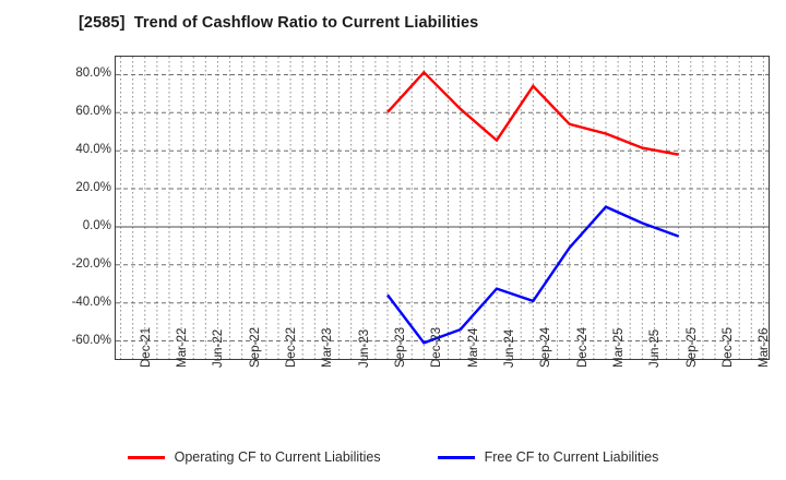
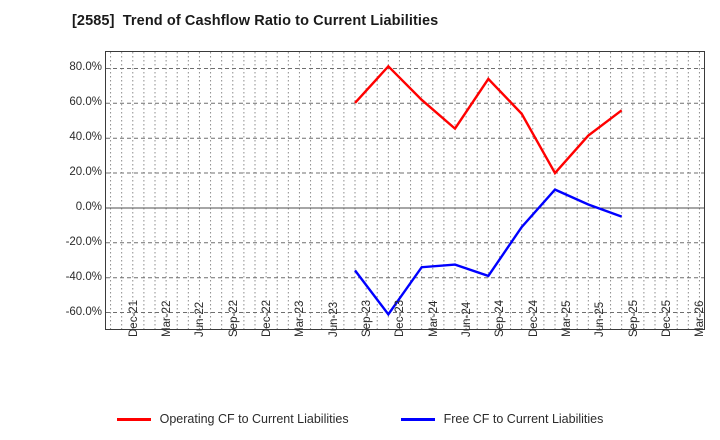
Free CF to Current Liabilities/Mar-24: -54% -> -34%
Operating CF to Current Liabilities/Mar-25: 49% -> 20%
Operating CF to Current Liabilities/Sep-25: 38% -> 56%
